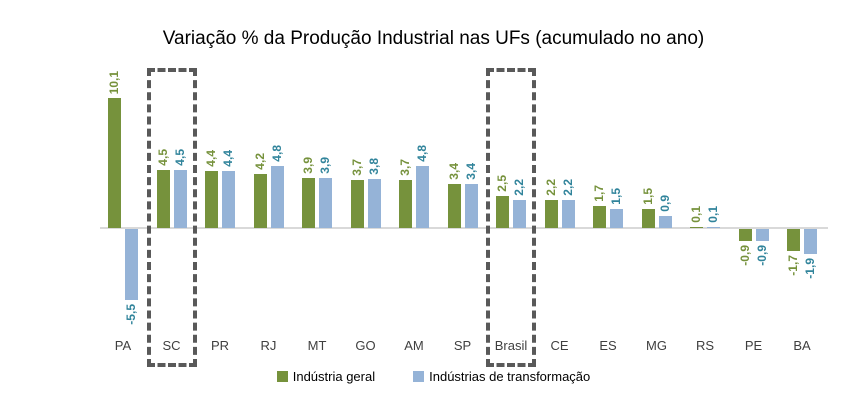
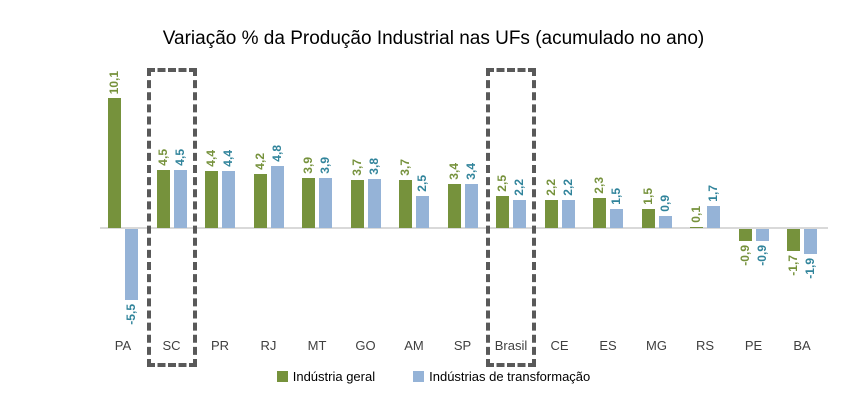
Indústrias de transformação/AM: 4,8 -> 2,5
Indústria geral/ES: 1,7 -> 2,3
Indústrias de transformação/RS: 0,1 -> 1,7
